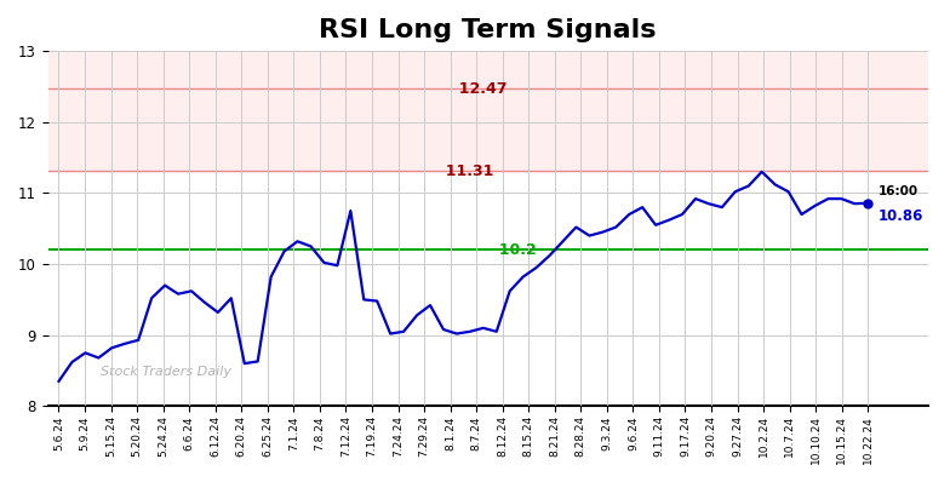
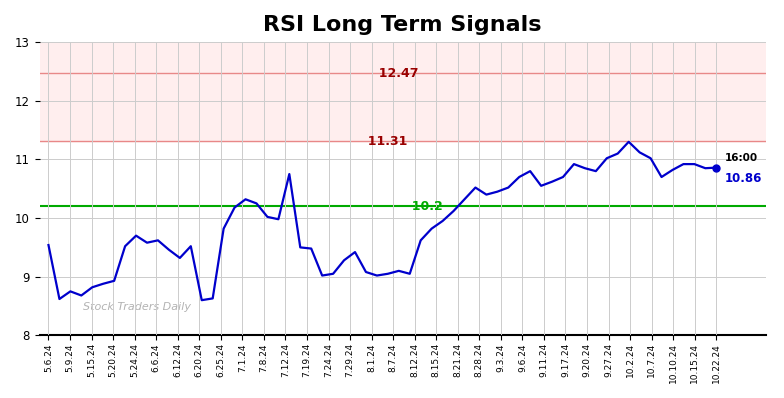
5.6.24: 8.35 -> 9.54
